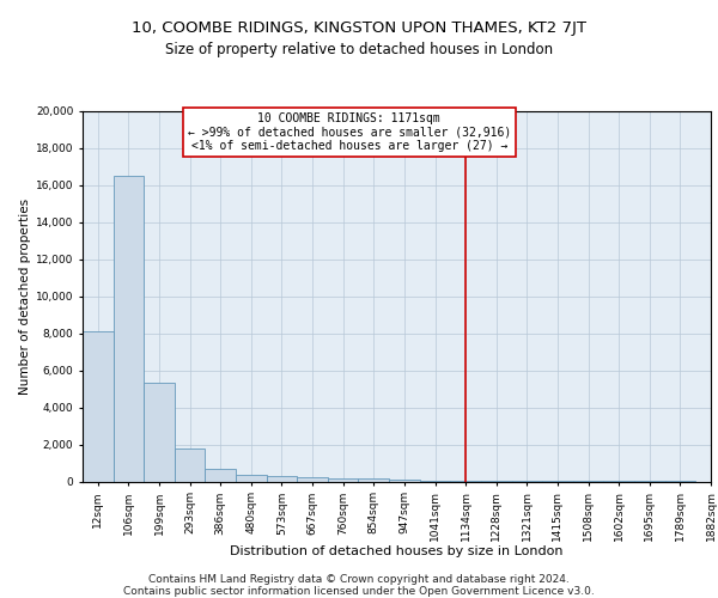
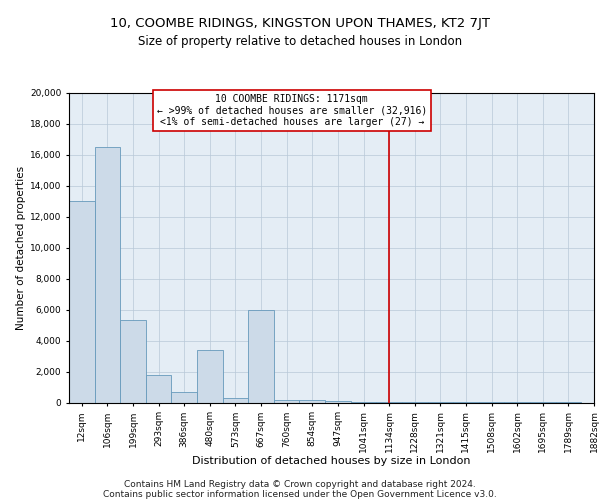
12sqm: 8,100 -> 13,000
480sqm: 400 -> 3,400
667sqm: 200 -> 6,000
